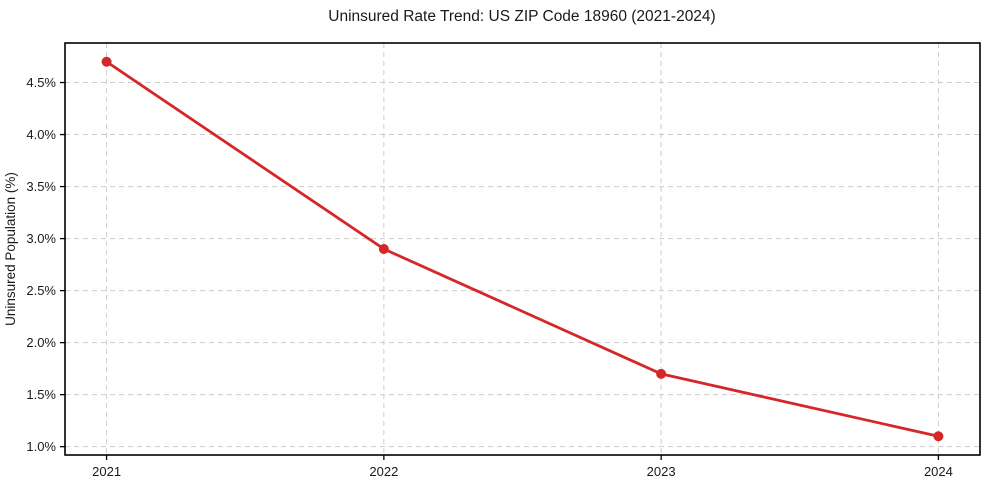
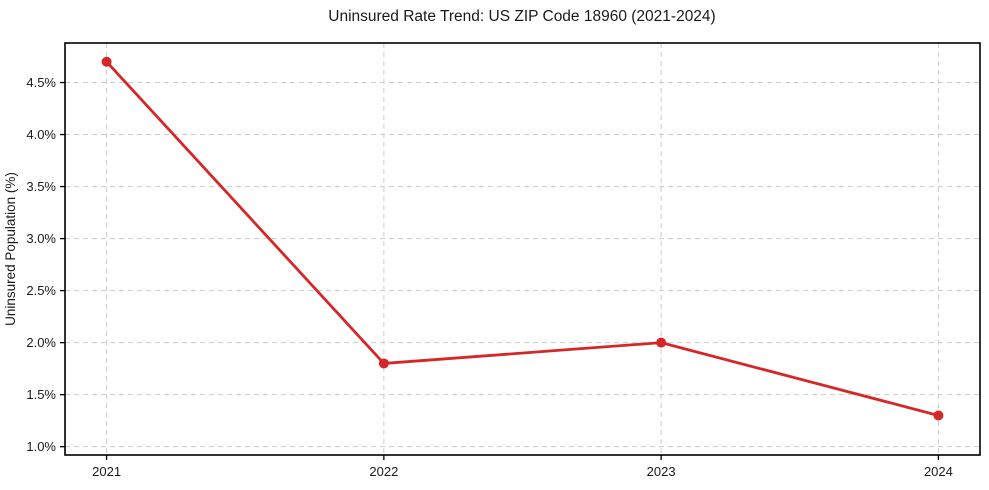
2022: 2.9% -> 1.8%
2023: 1.7% -> 2.0%
2024: 1.1% -> 1.3%
